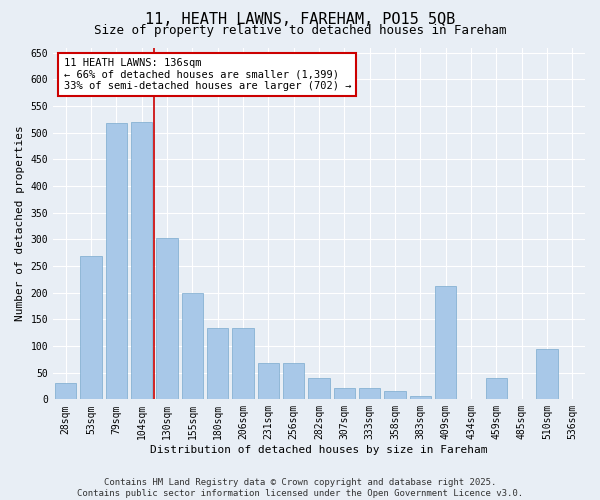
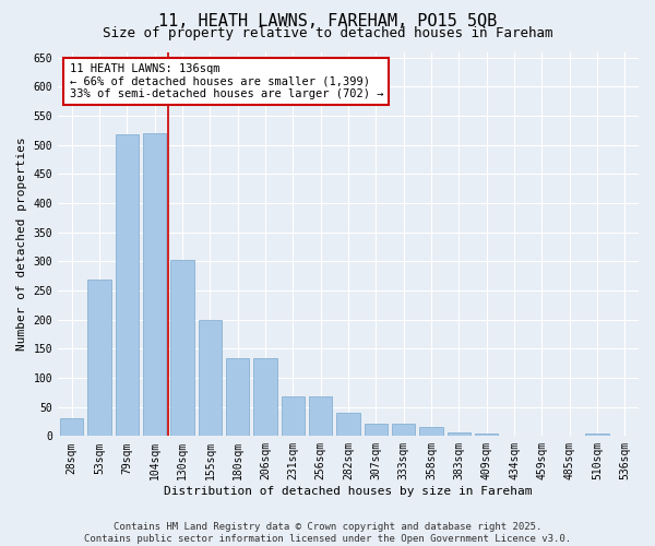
409sqm: 212 -> 5
459sqm: 40 -> 1
510sqm: 94 -> 4
